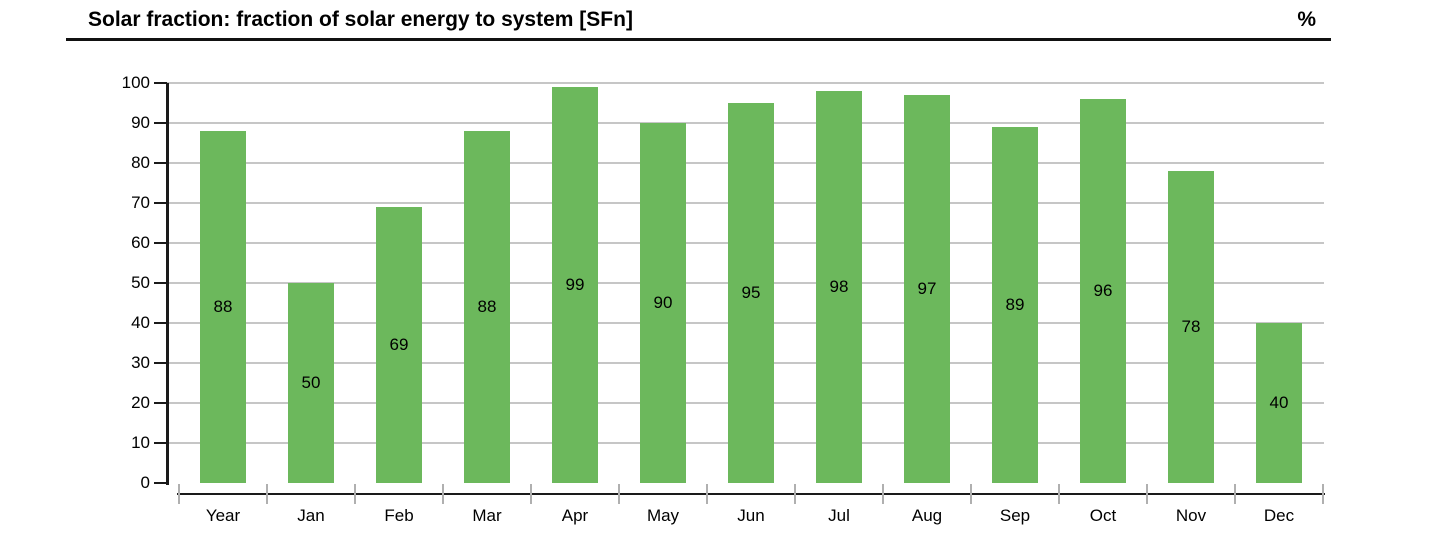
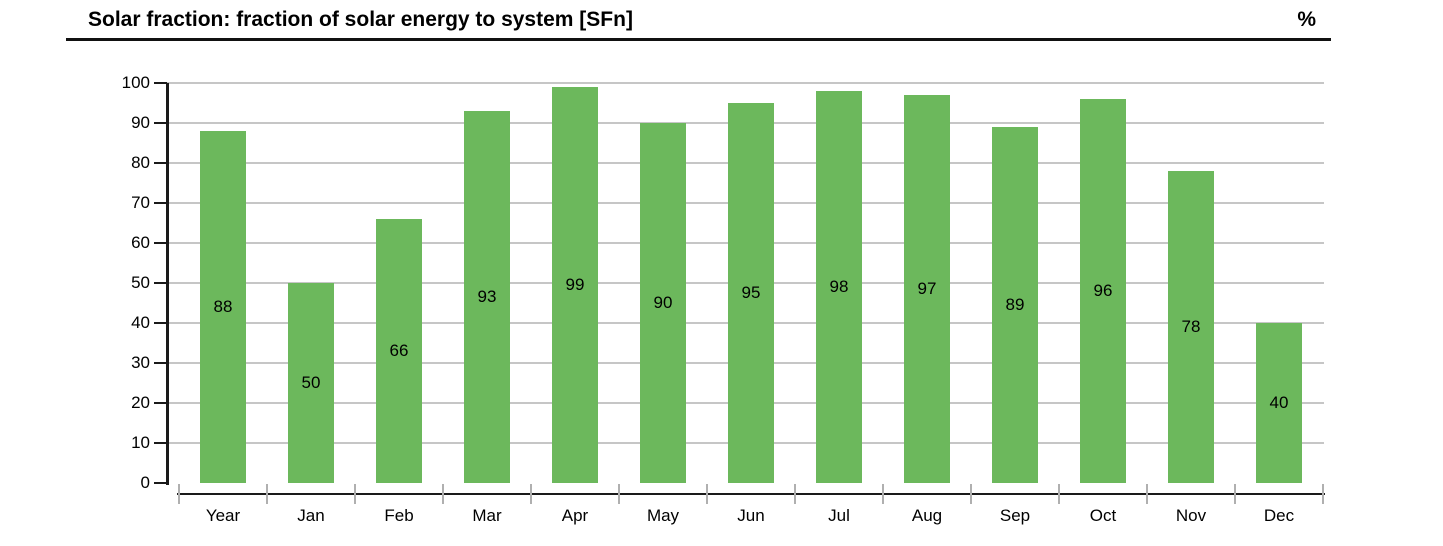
Feb: 69 -> 66
Mar: 88 -> 93
